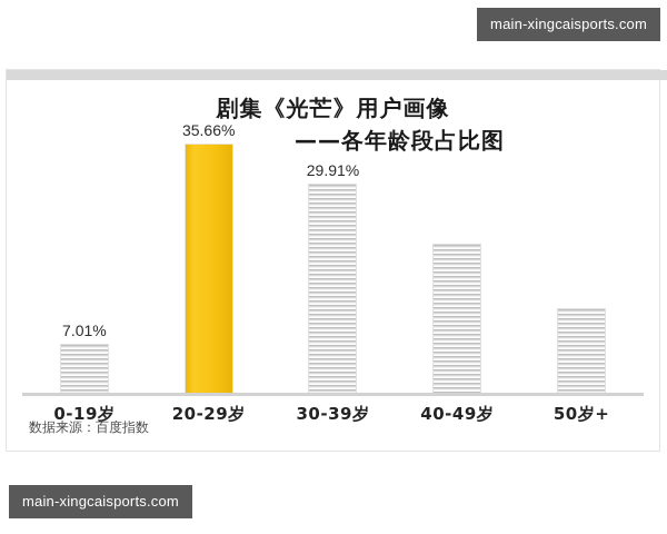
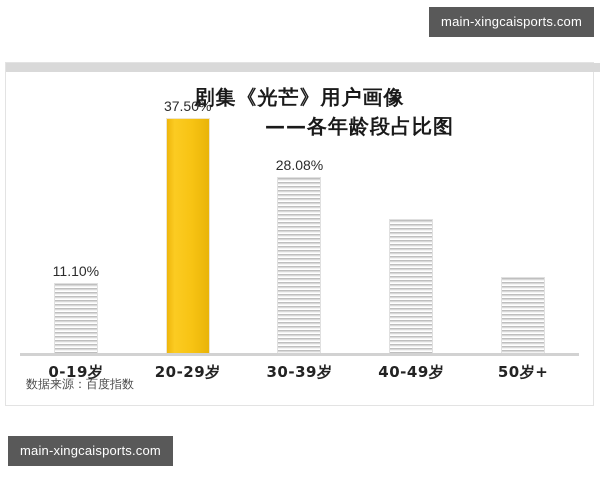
0-19岁: 7.01% -> 11.10%
20-29岁: 35.66% -> 37.50%
30-39岁: 29.91% -> 28.08%
